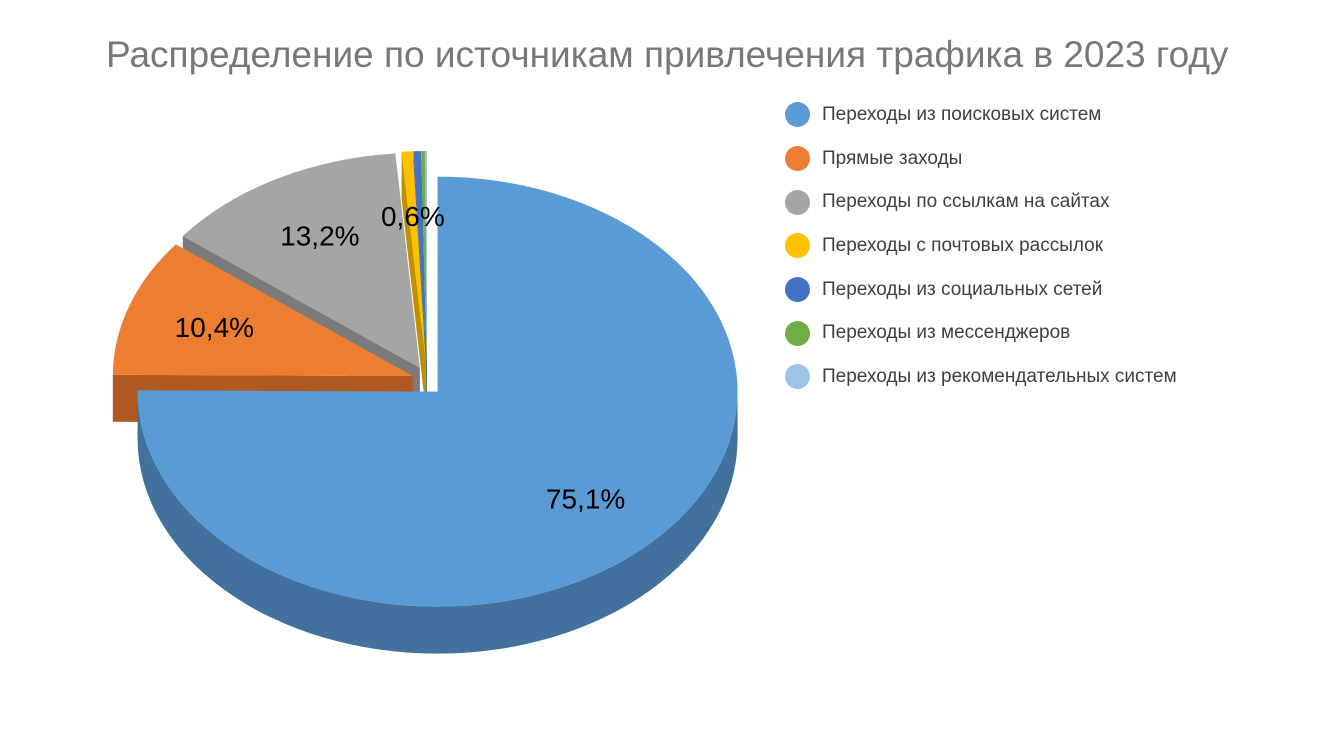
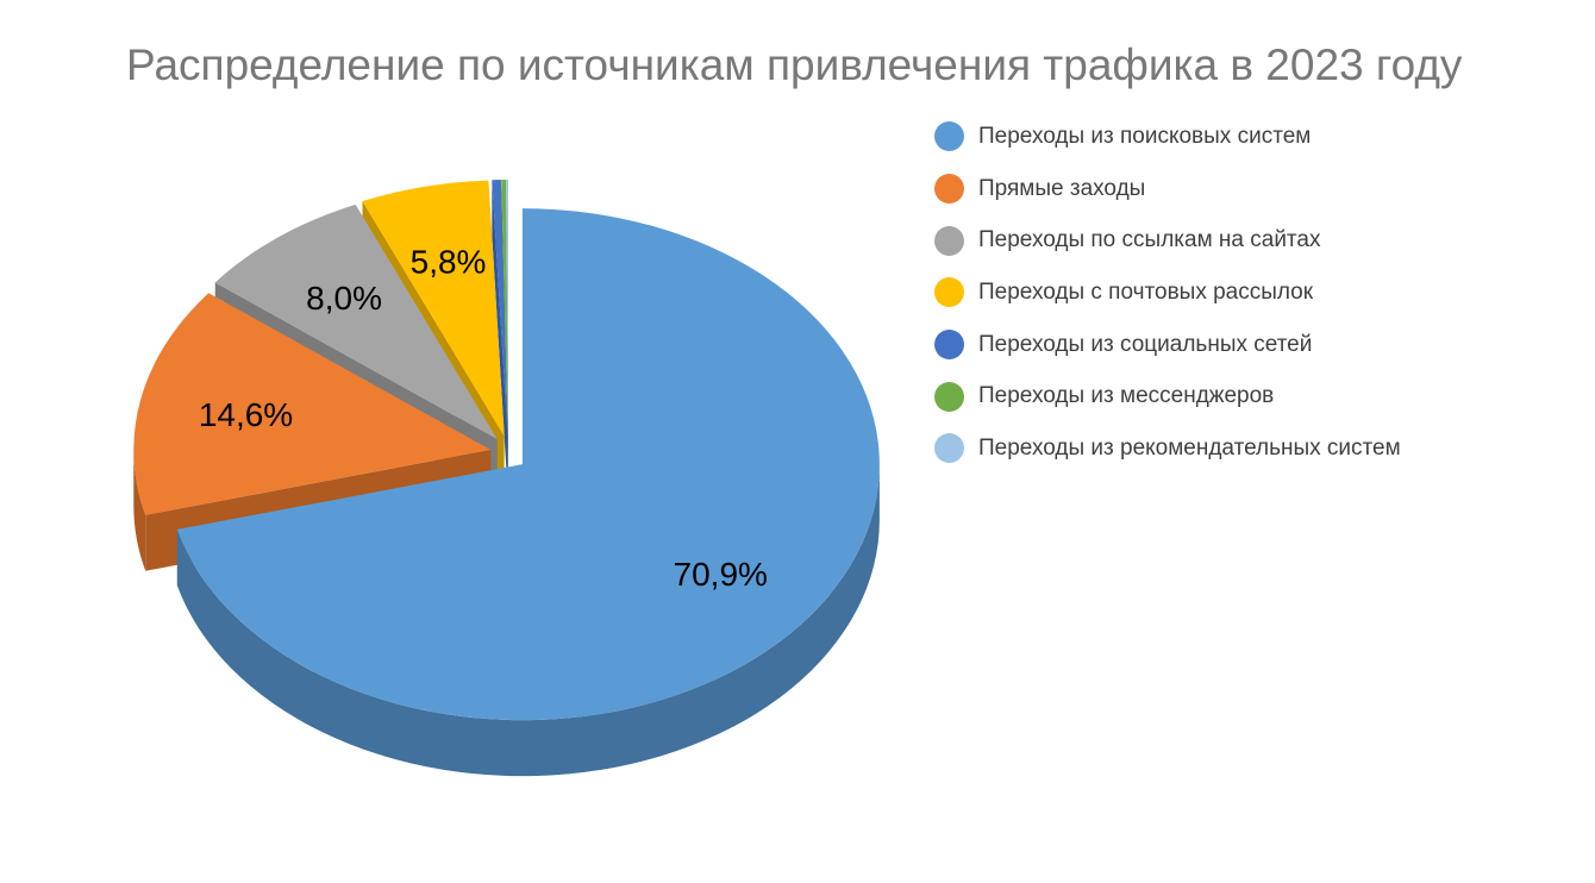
Переходы из поисковых систем: 75,1% -> 70,9%
Прямые заходы: 10,4% -> 14,6%
Переходы по ссылкам на сайтах: 13,2% -> 8,0%
Переходы с почтовых рассылок: 0,6% -> 5,8%
